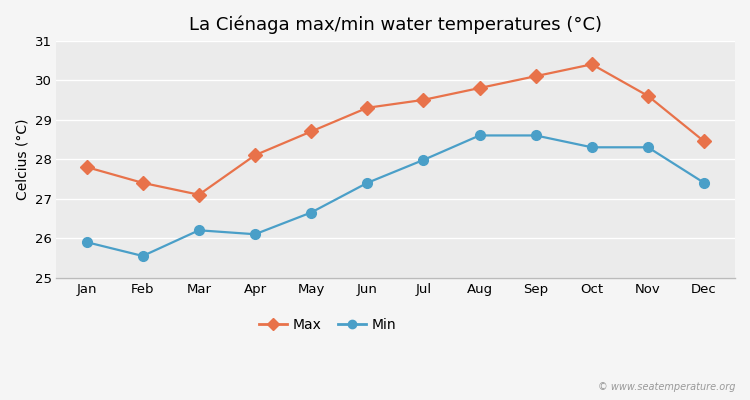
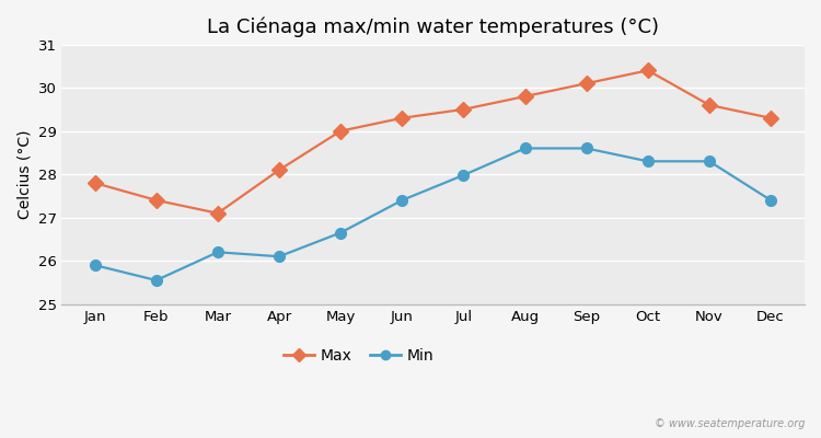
Max/May: 28.70 -> 29.00
Max/Dec: 28.45 -> 29.30
